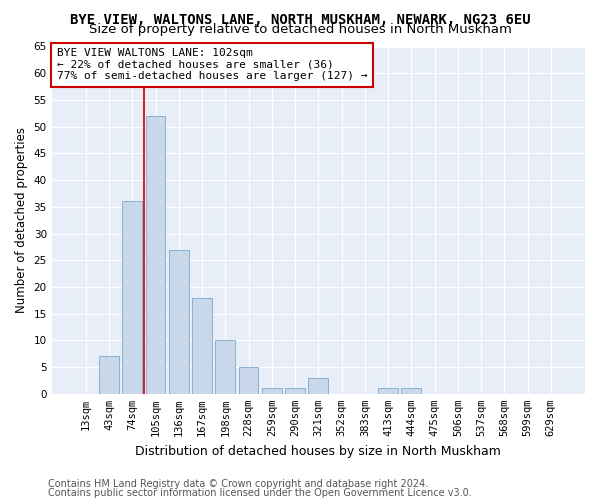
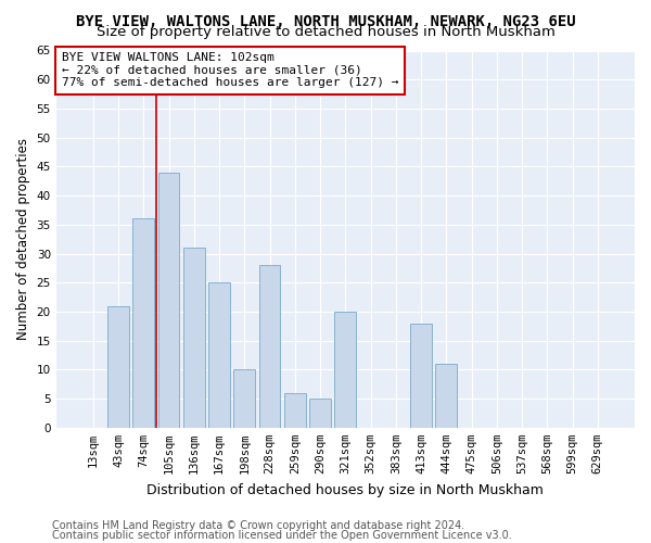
43sqm: 7 -> 21
105sqm: 52 -> 44
136sqm: 27 -> 31
167sqm: 18 -> 25
228sqm: 5 -> 28
259sqm: 1 -> 6
290sqm: 1 -> 5
321sqm: 3 -> 20
413sqm: 1 -> 18
444sqm: 1 -> 11
